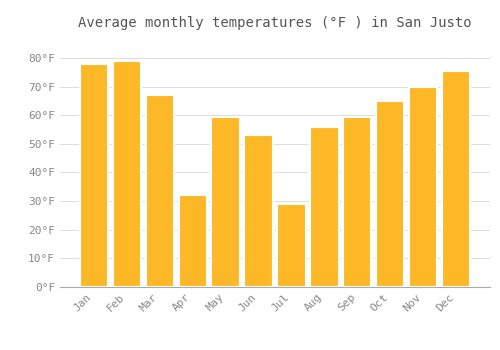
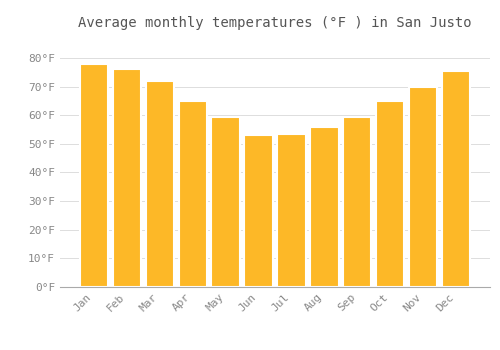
Feb: 79.0°F -> 76.0°F
Mar: 67.0°F -> 72.0°F
Apr: 32.0°F -> 65.0°F
Jul: 29.0°F -> 53.5°F
